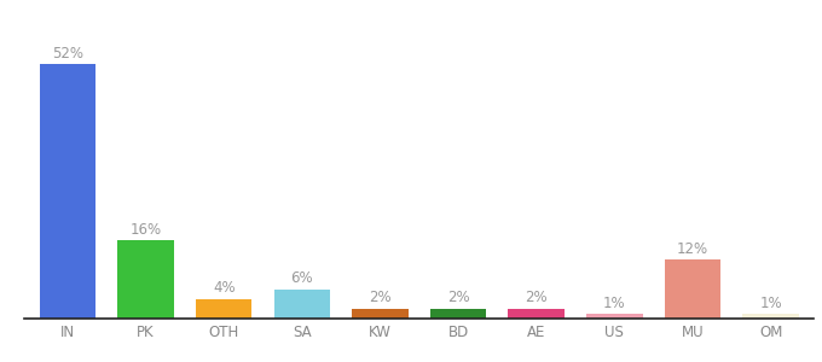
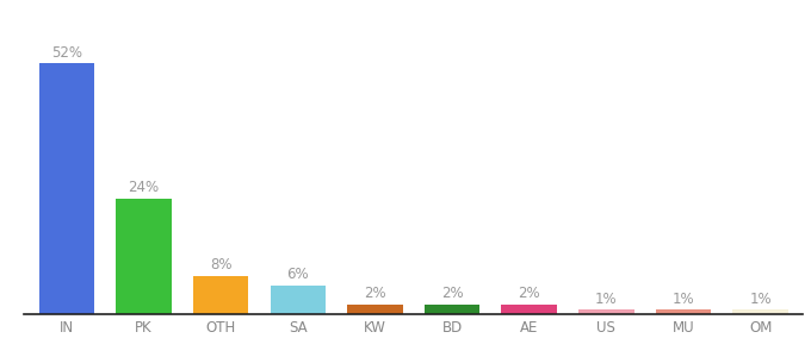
PK: 16% -> 24%
OTH: 4% -> 8%
MU: 12% -> 1%
